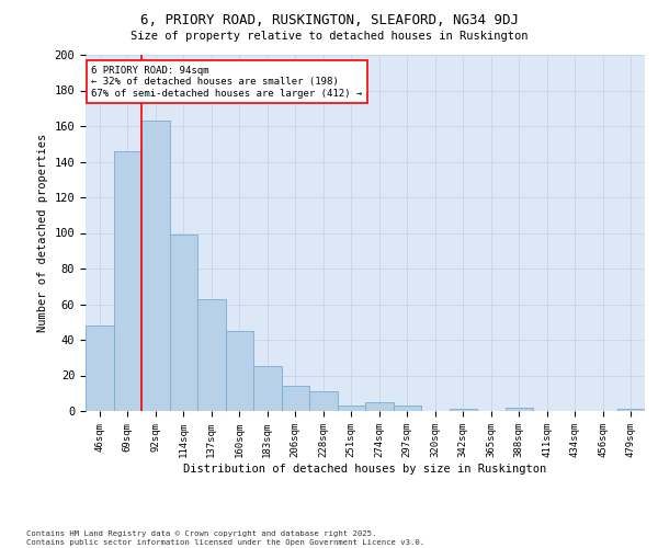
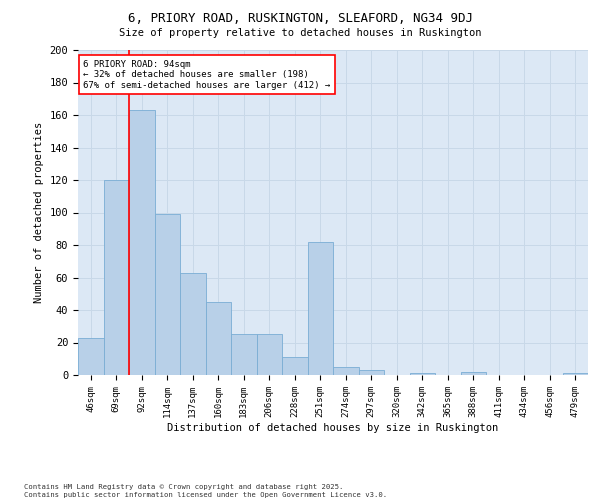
46sqm: 48 -> 23
69sqm: 146 -> 120
206sqm: 14 -> 25
251sqm: 3 -> 82
